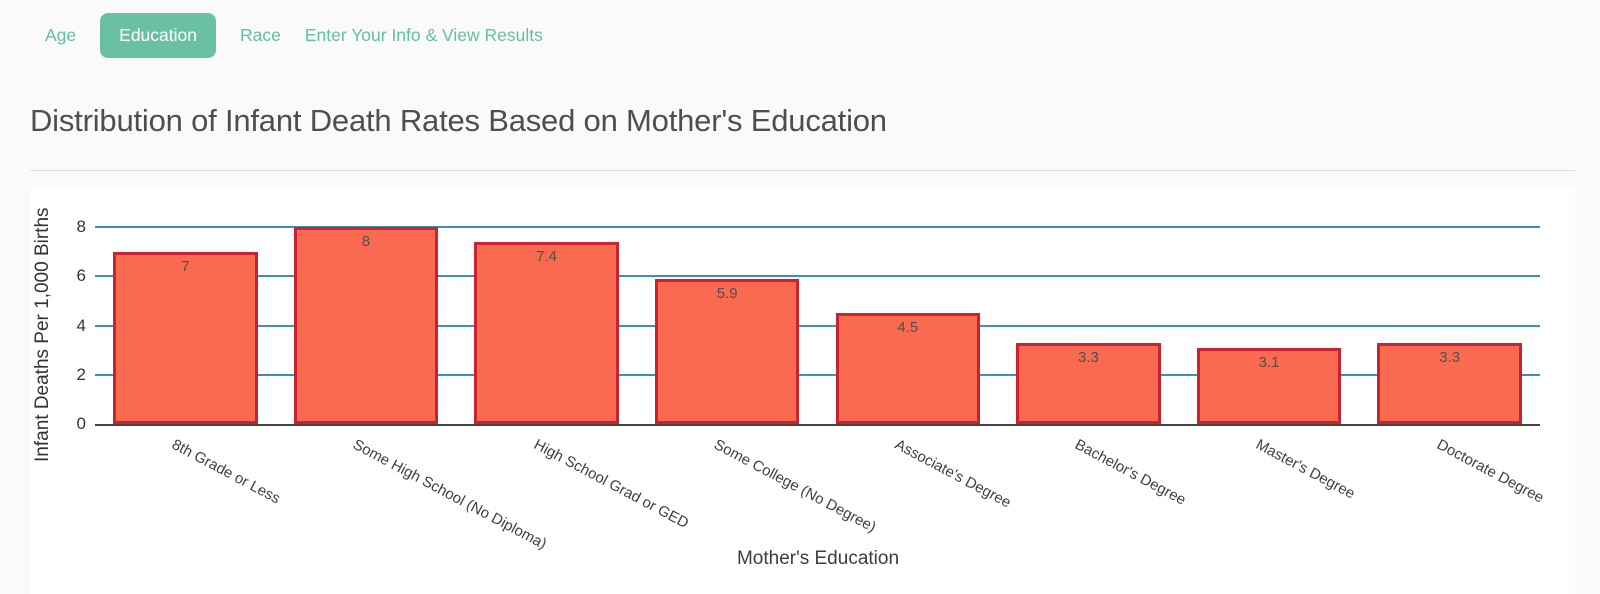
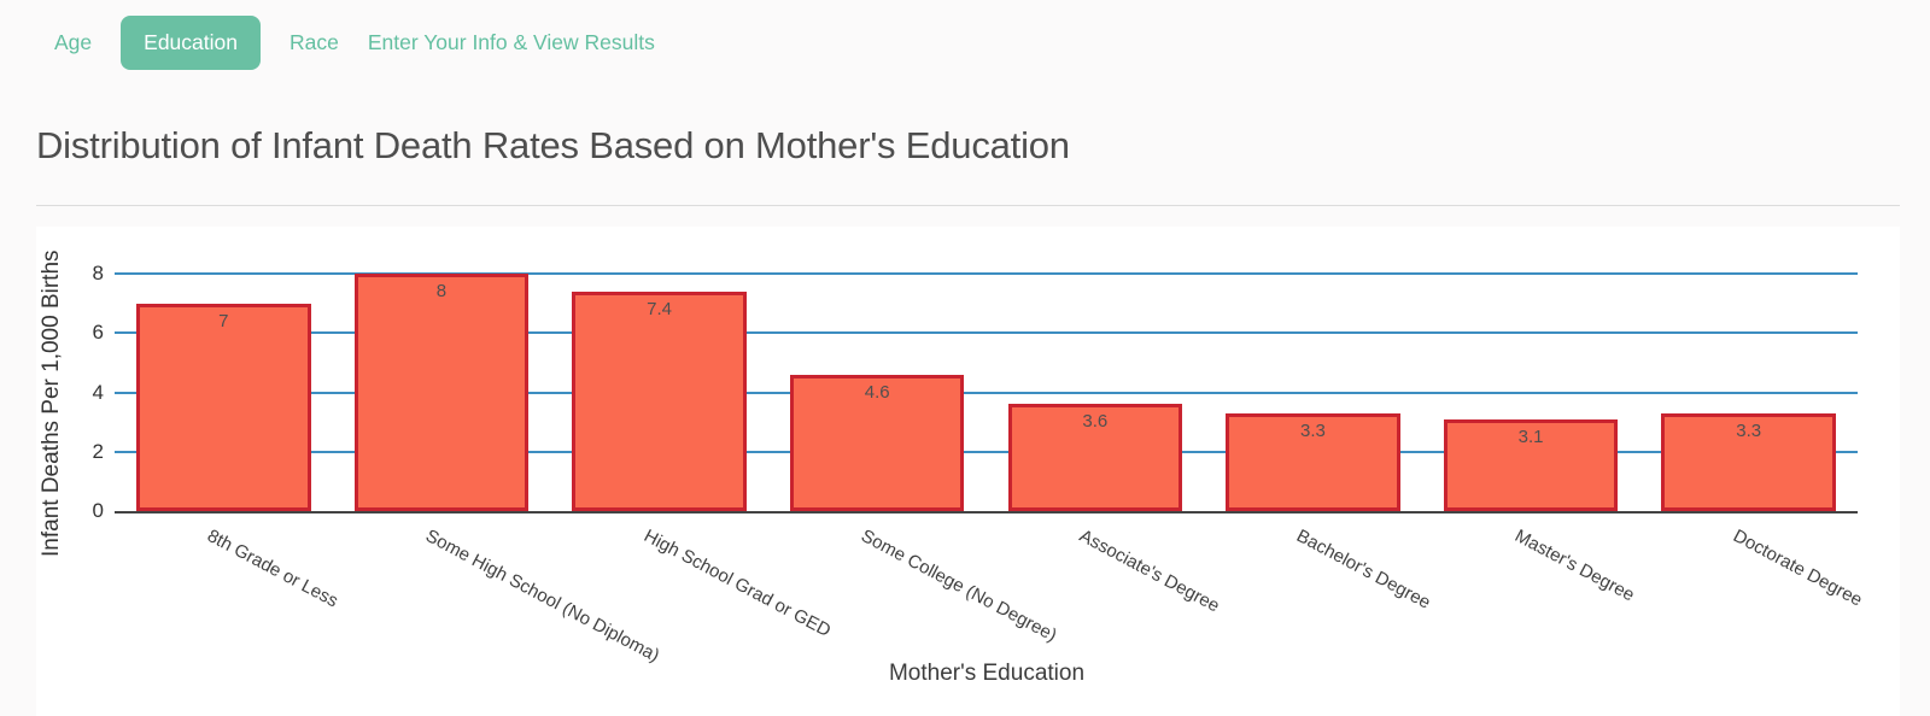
Some College (No Degree): 5.9 -> 4.6
Associate's Degree: 4.5 -> 3.6
